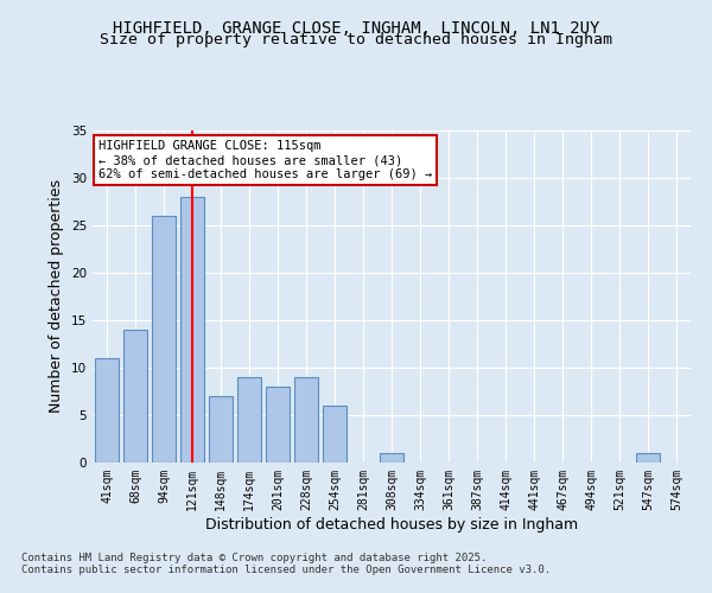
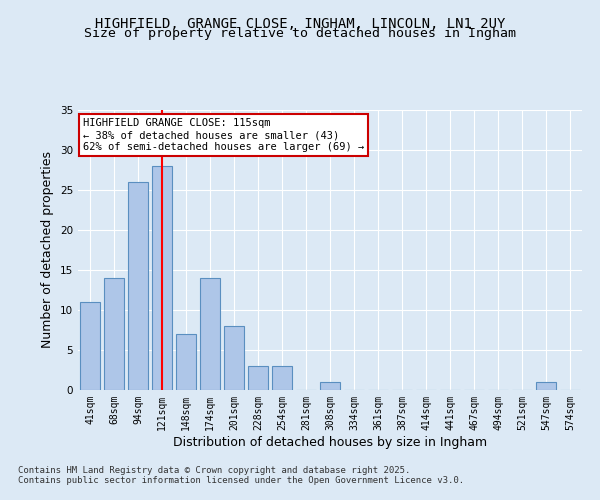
174sqm: 9 -> 14
228sqm: 9 -> 3
254sqm: 6 -> 3
